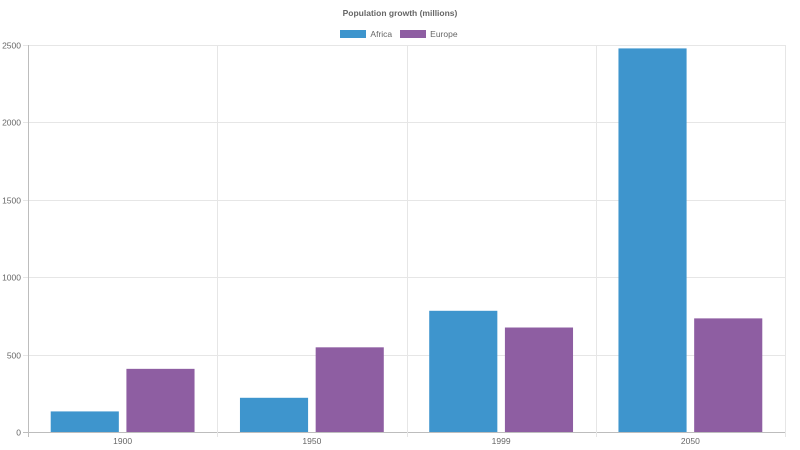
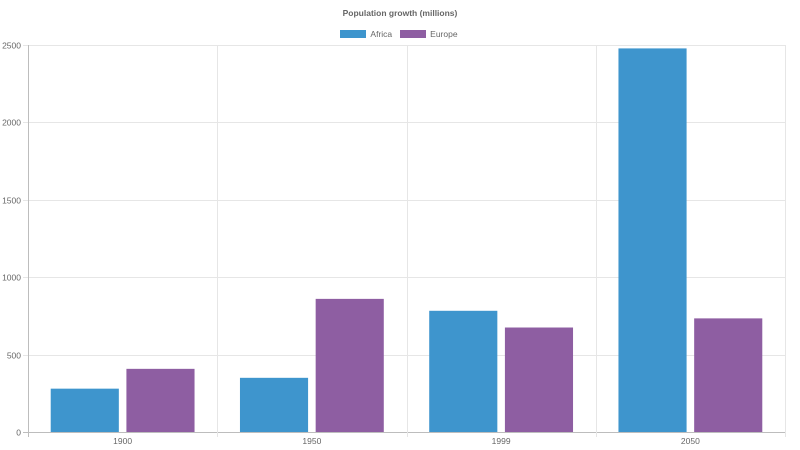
Africa/1900: 130 -> 280
Africa/1950: 220 -> 350
Europe/1950: 550 -> 860
